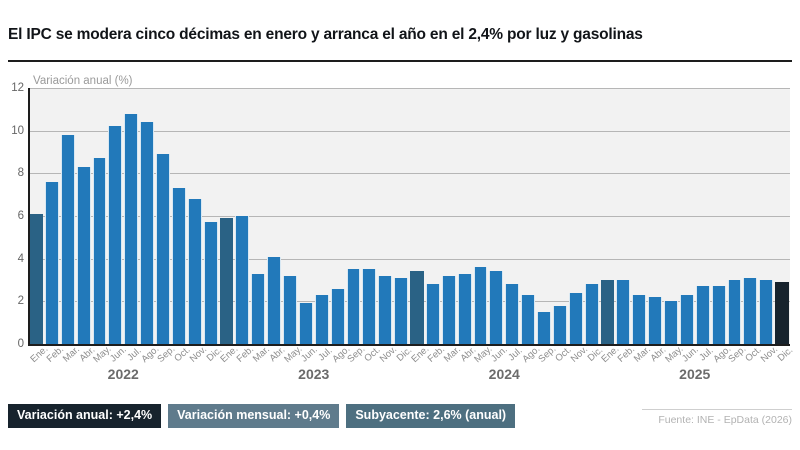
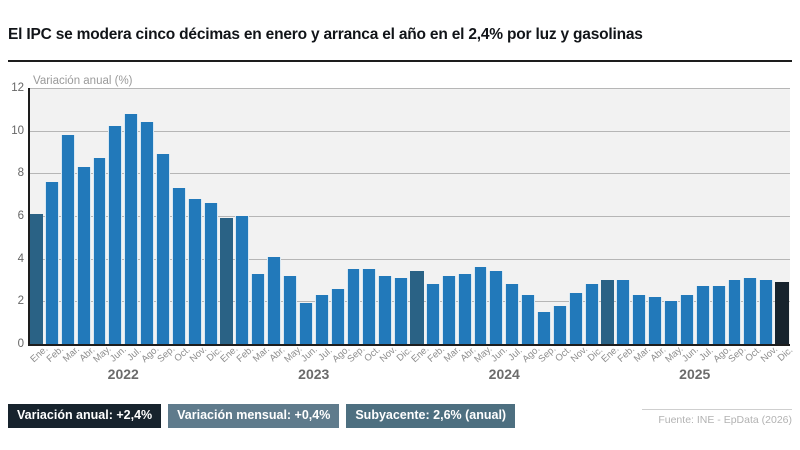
Dic. 2022: 5.7 -> 6.6
